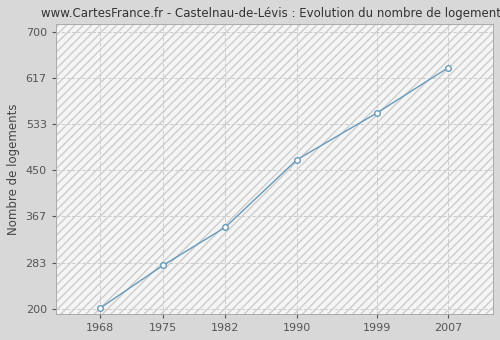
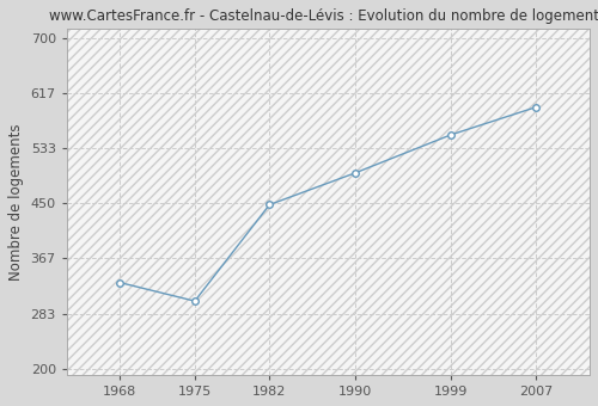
1968: 201 -> 330
1975: 278 -> 302
1982: 347 -> 448
1990: 469 -> 496
2007: 636 -> 596
